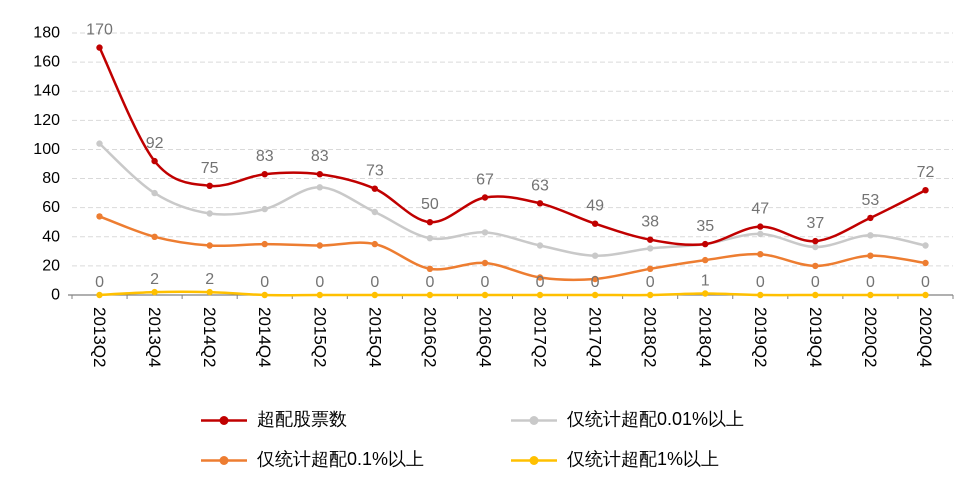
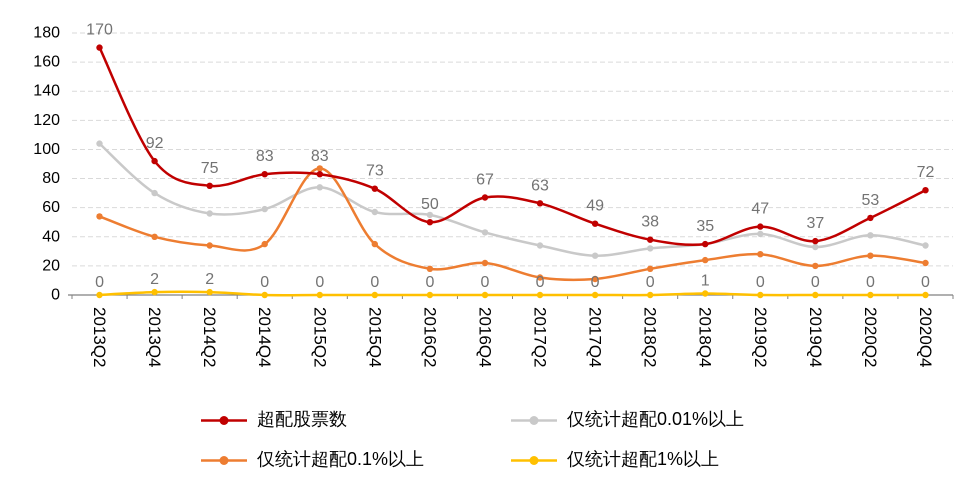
仅统计超配0.1%以上/2015Q2: 34 -> 87
仅统计超配0.01%以上/2016Q2: 39 -> 55
